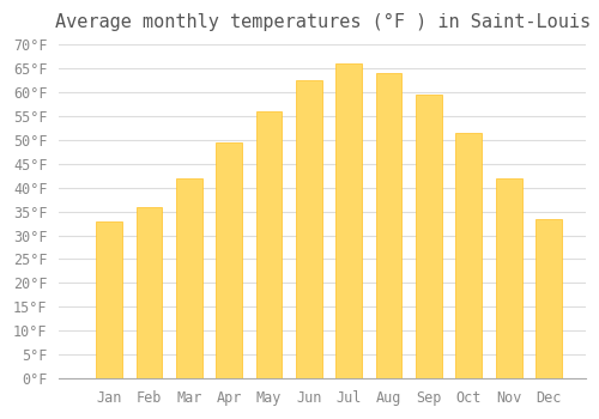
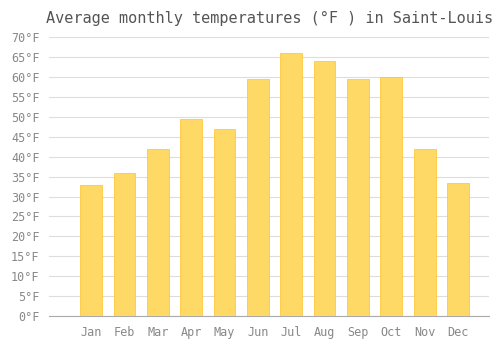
May: 56.0°F -> 47.0°F
Jun: 62.5°F -> 59.5°F
Oct: 51.5°F -> 60.0°F
